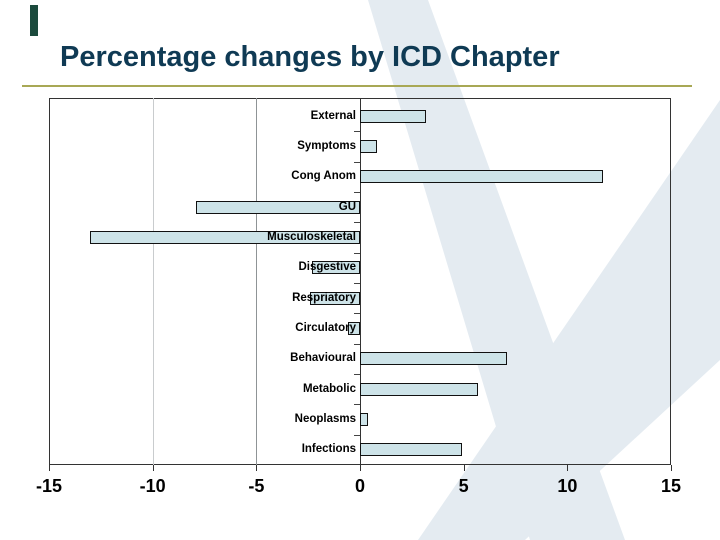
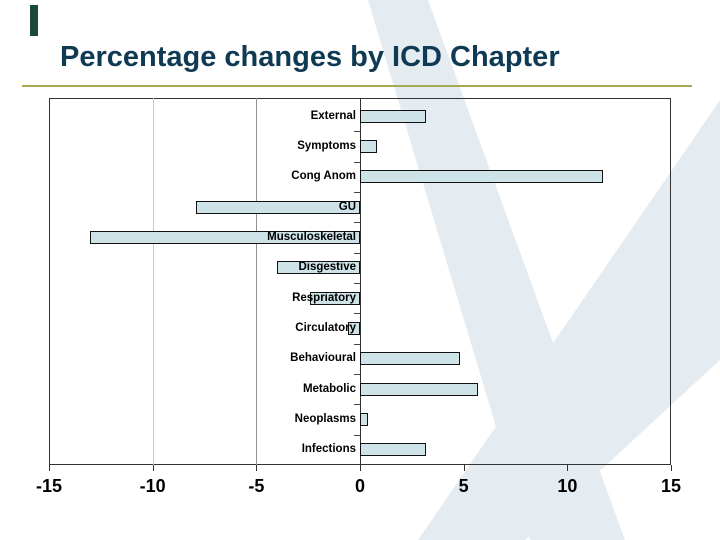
Disgestive: -2.3 -> -4.0
Behavioural: 7.1 -> 4.8
Infections: 4.9 -> 3.2
